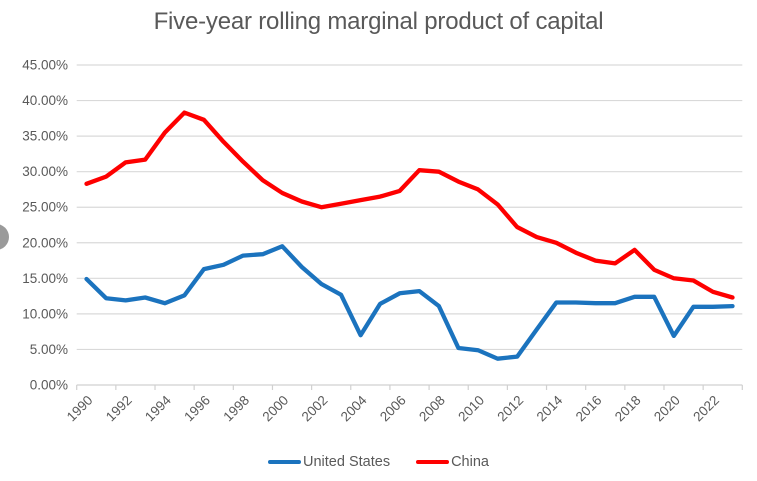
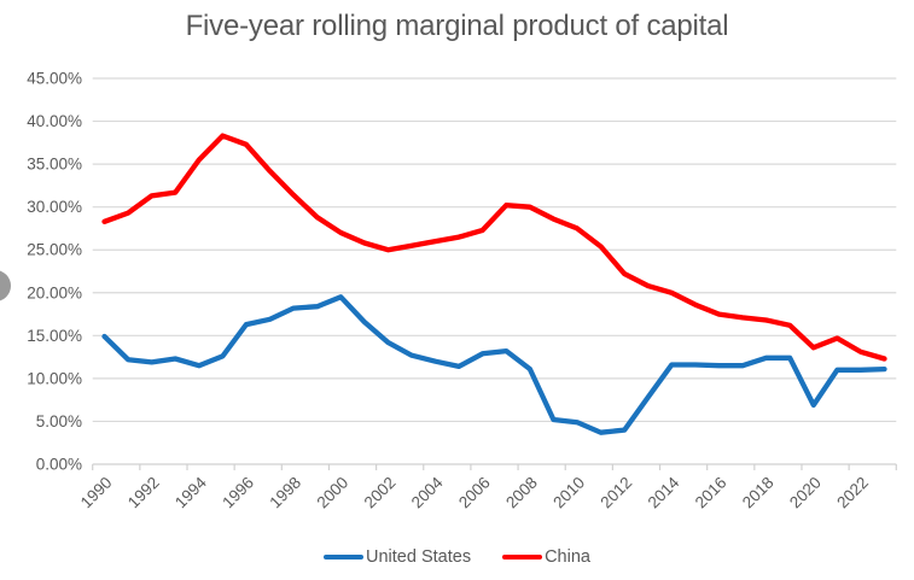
United States/2004: 7% -> 12%
China/2018: 19% -> 17%
China/2020: 15% -> 14%
